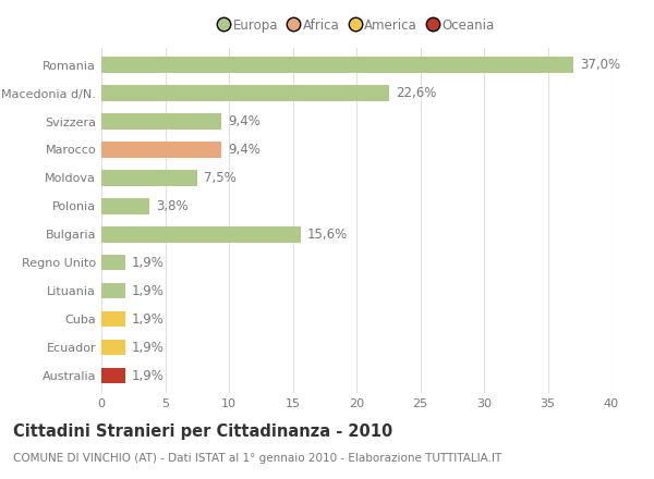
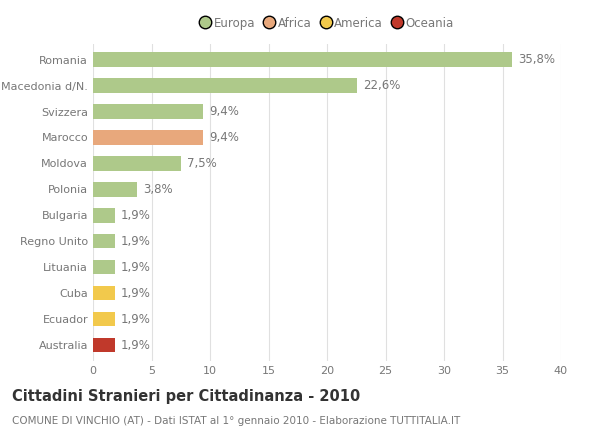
Romania: 37,0% -> 35,8%
Bulgaria: 15,6% -> 1,9%
